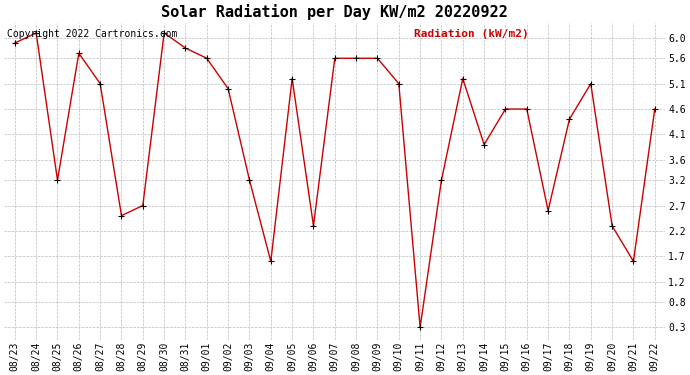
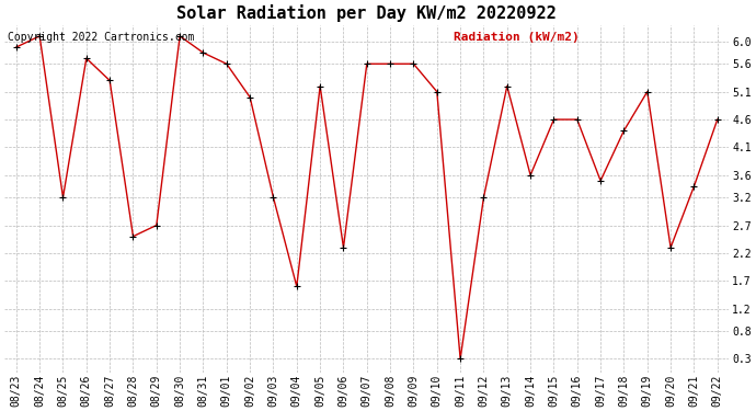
08/27: 5.1 -> 5.3
09/14: 3.9 -> 3.6
09/17: 2.6 -> 3.5
09/21: 1.6 -> 3.4
